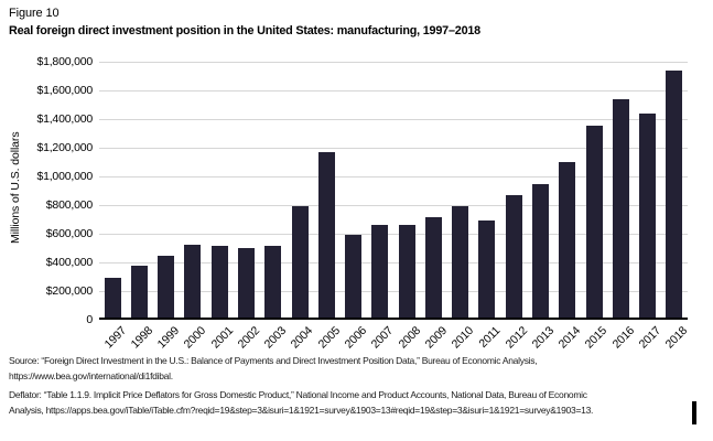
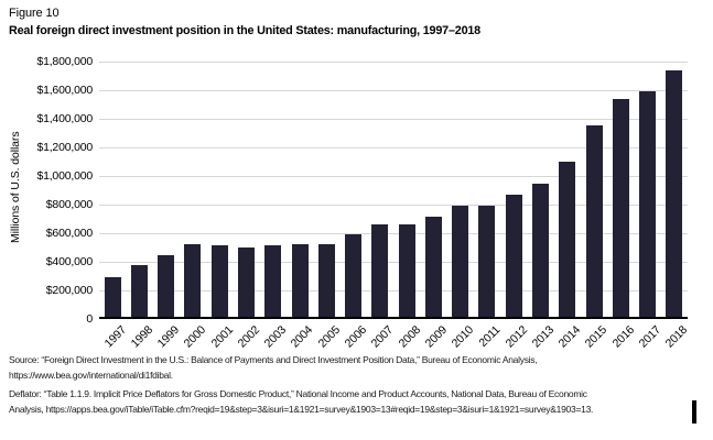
2004: $790000 -> $520000
2005: $1170000 -> $520000
2011: $690000 -> $790000
2017: $1440000 -> $1590000
